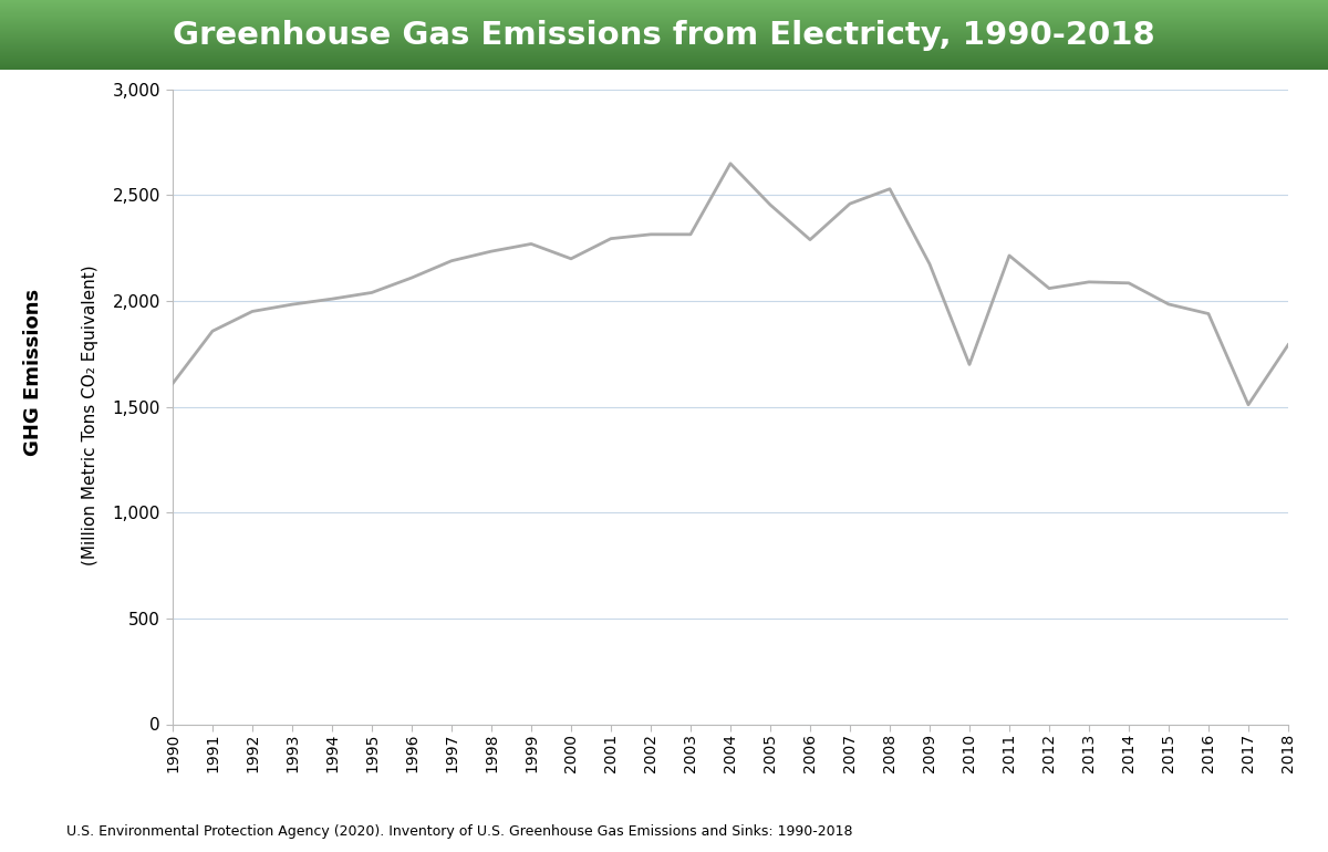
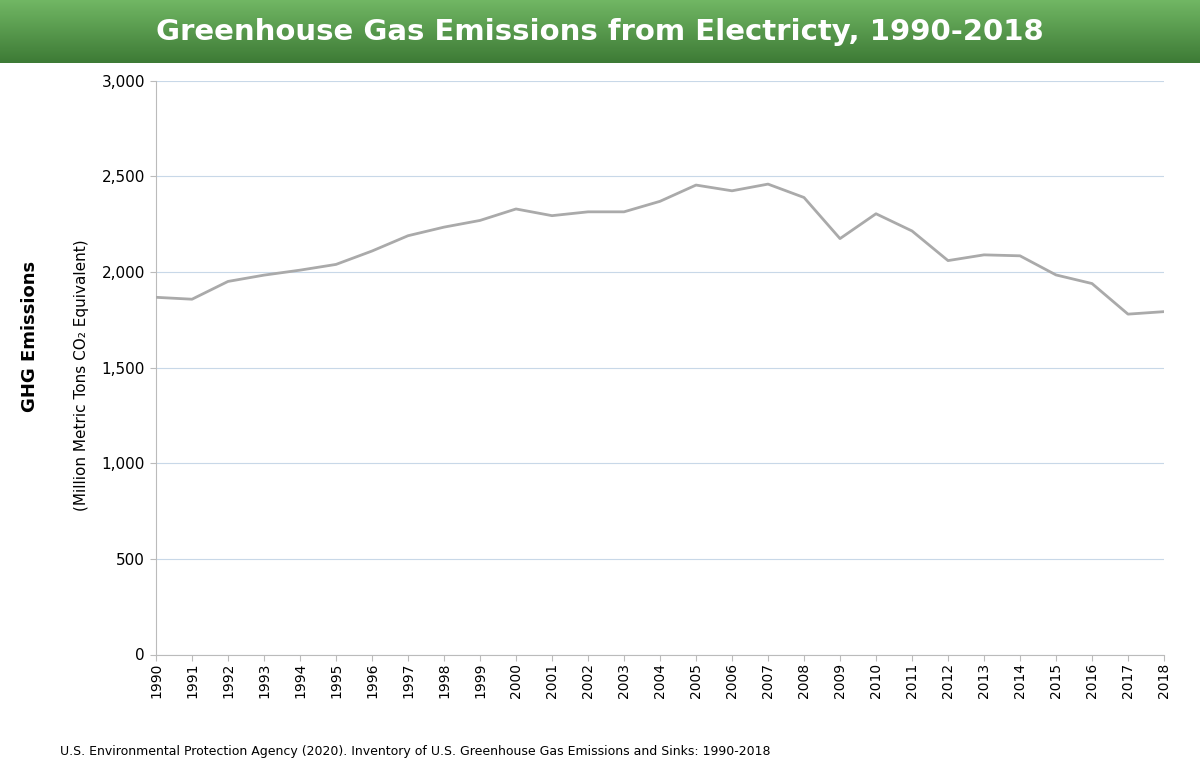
1990: 1,610 -> 1,870
2000: 2,200 -> 2,330
2004: 2,650 -> 2,370
2006: 2,290 -> 2,420
2008: 2,530 -> 2,390
2010: 1,700 -> 2,300
2017: 1,510 -> 1,780
